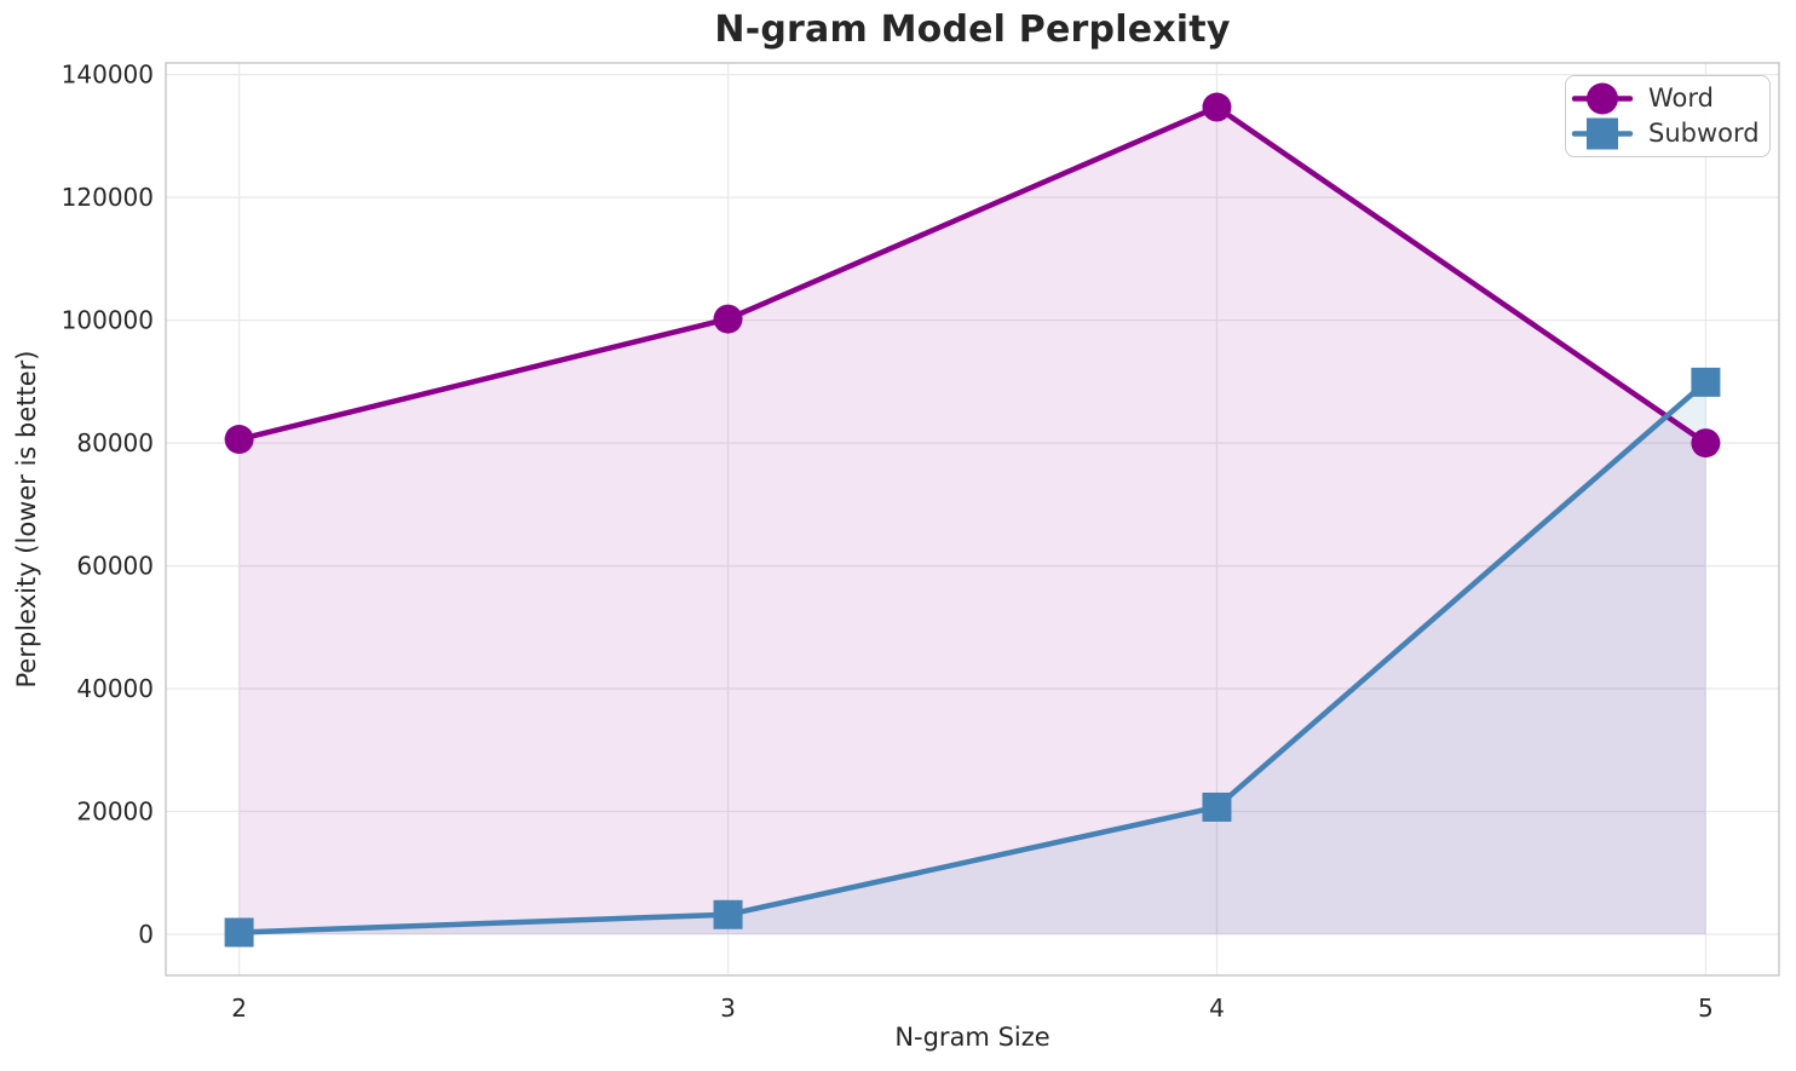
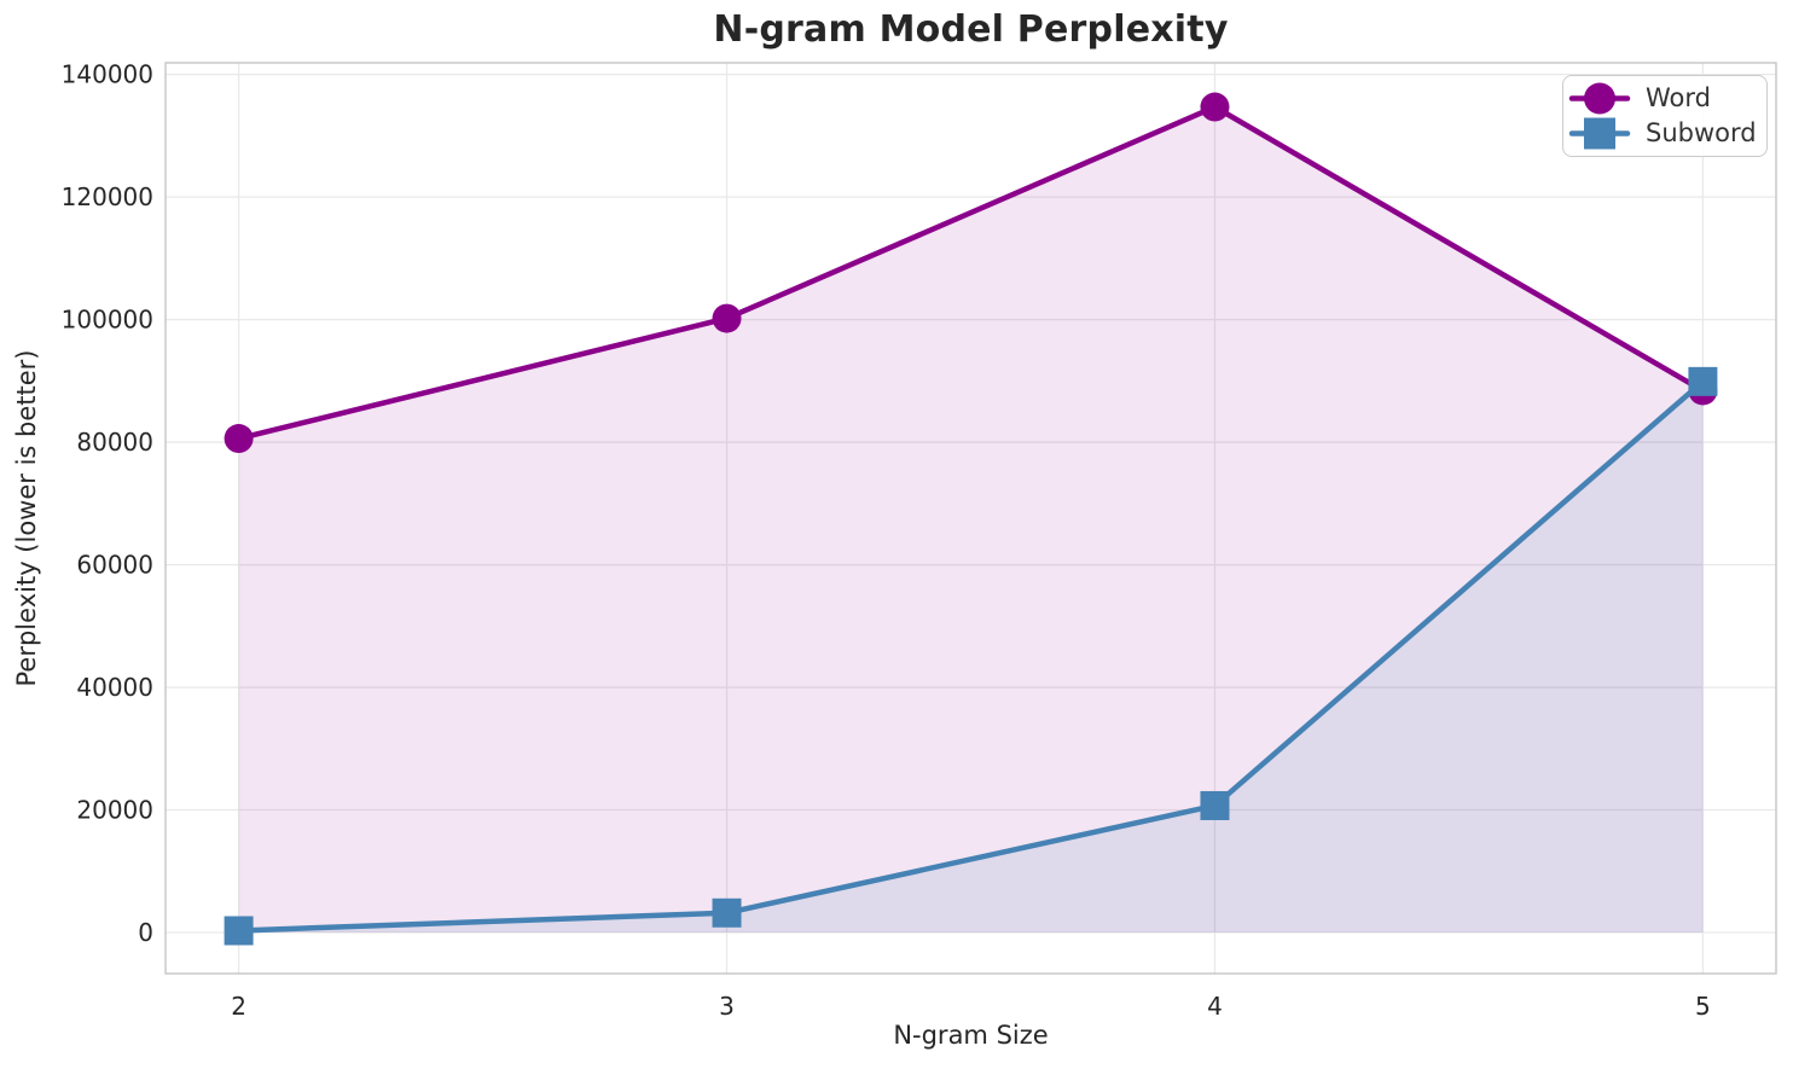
Word/5: 80000 -> 88000
